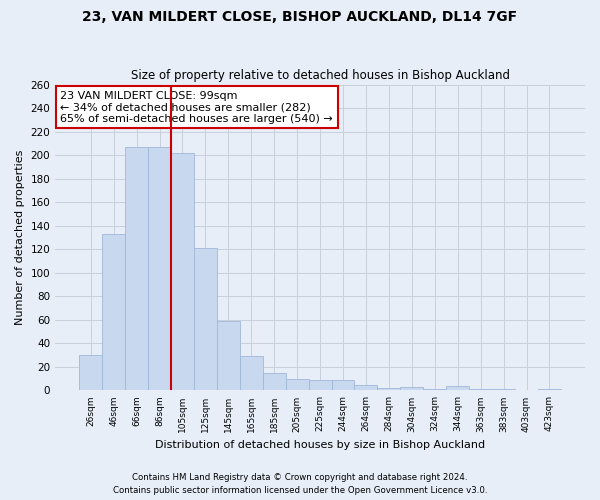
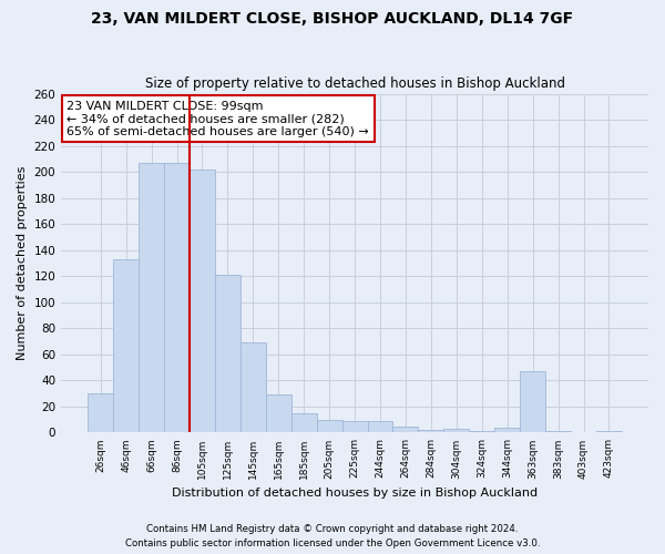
145sqm: 59 -> 69
363sqm: 1 -> 47
